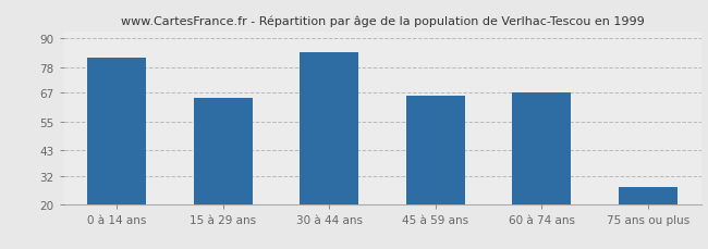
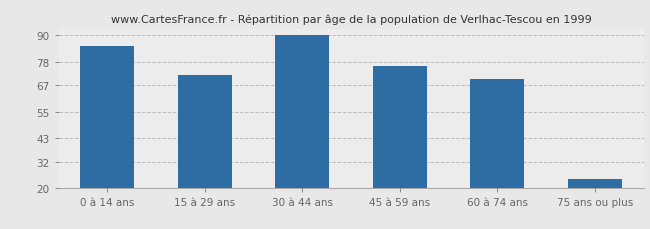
0 à 14 ans: 82 -> 85
15 à 29 ans: 65 -> 72
30 à 44 ans: 84 -> 90
45 à 59 ans: 66 -> 76
60 à 74 ans: 67 -> 70
75 ans ou plus: 27 -> 24
